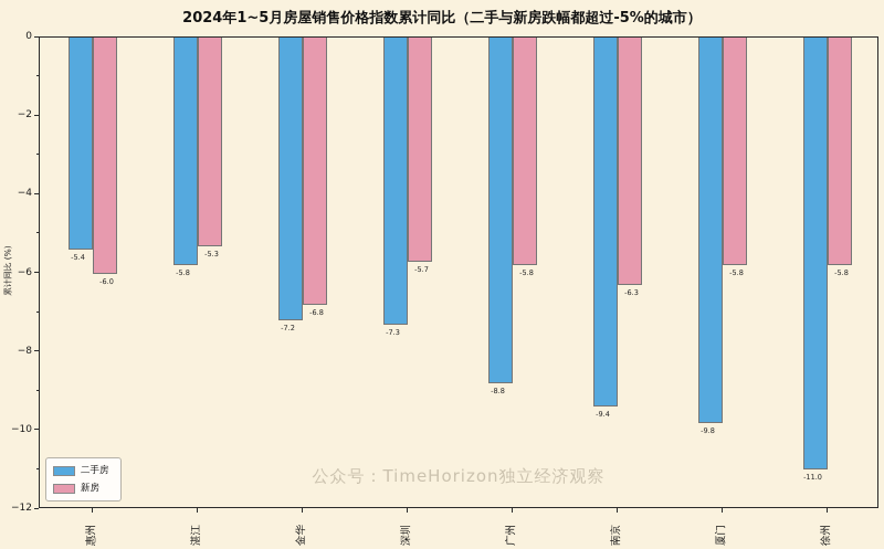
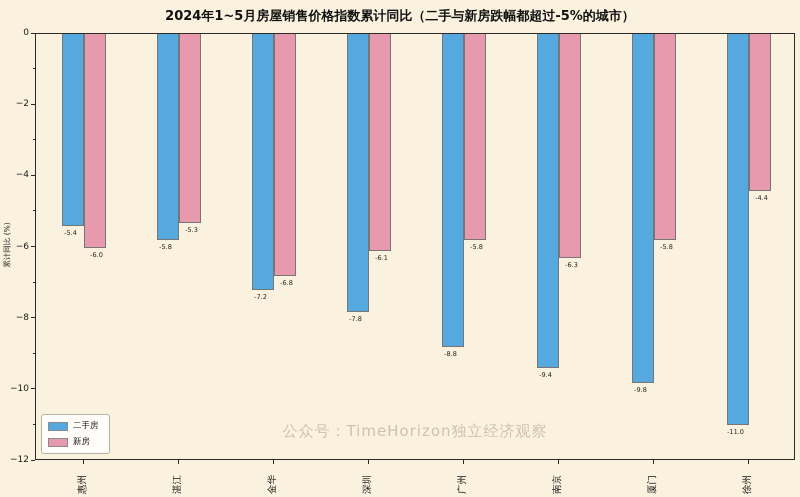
二手房/深圳: -7.3 -> -7.8
新房/深圳: -5.7 -> -6.1
新房/徐州: -5.8 -> -4.4
